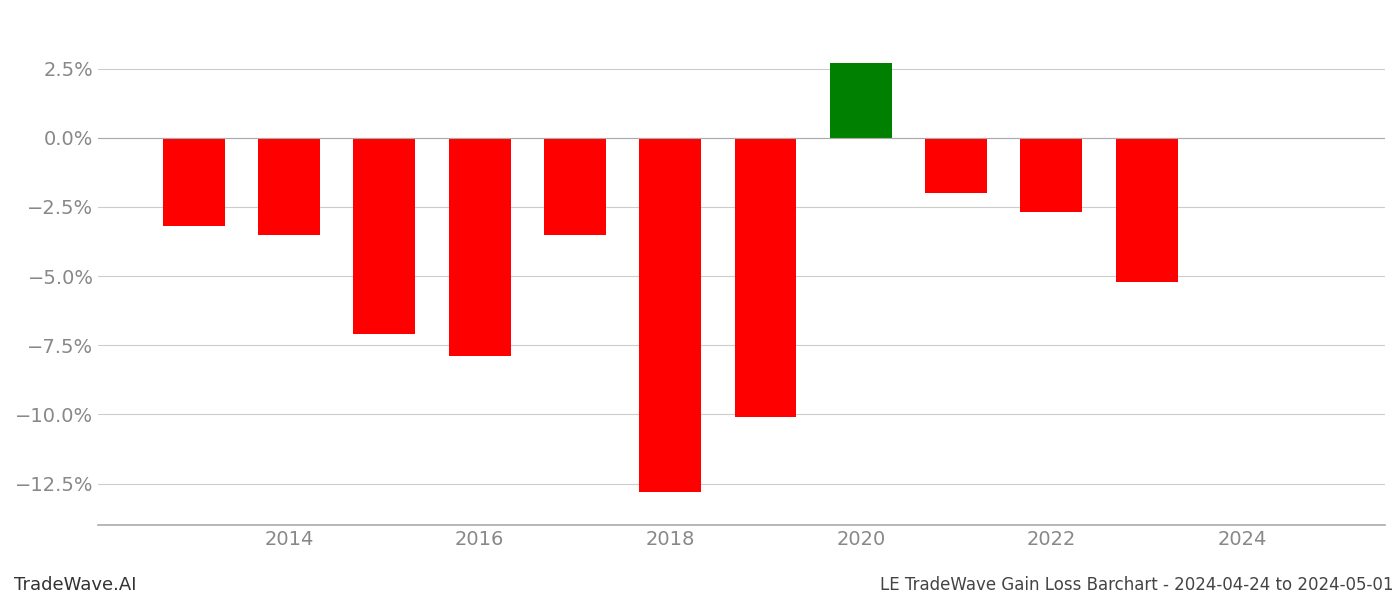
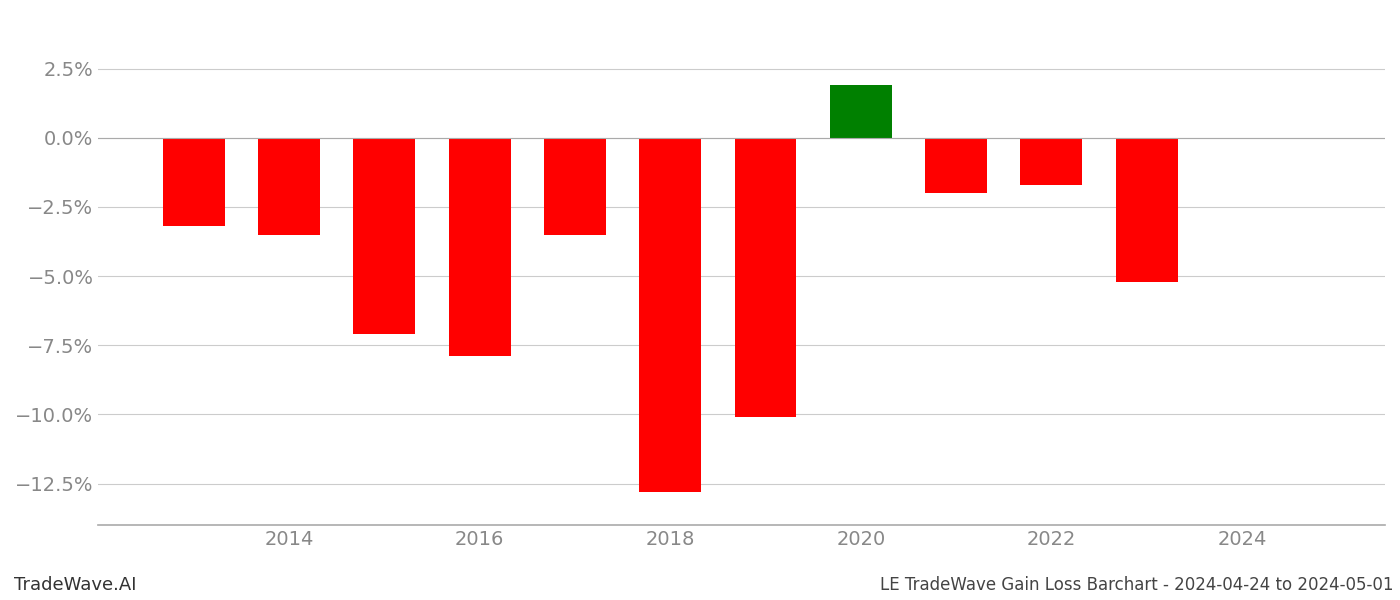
2020: 2.7% -> 1.9%
2022: -2.7% -> -1.7%
